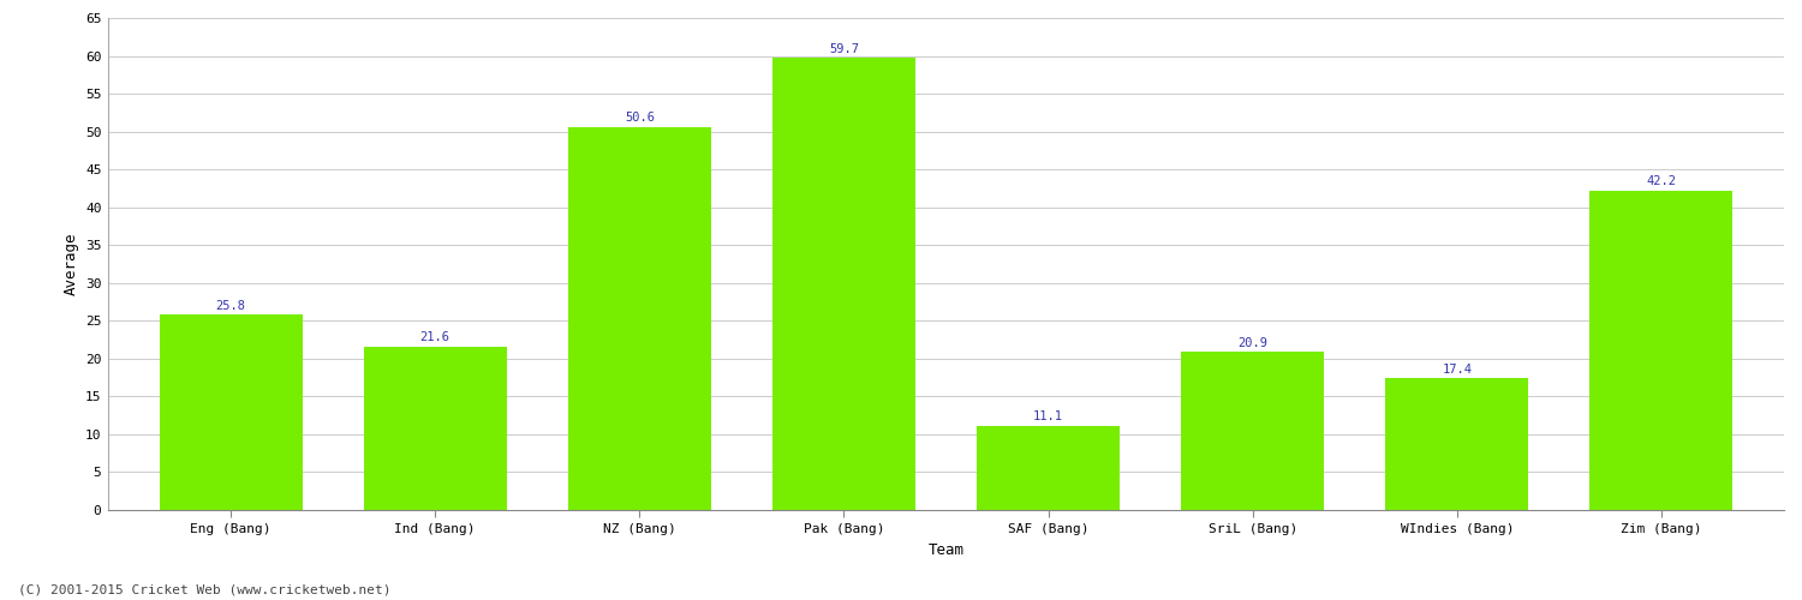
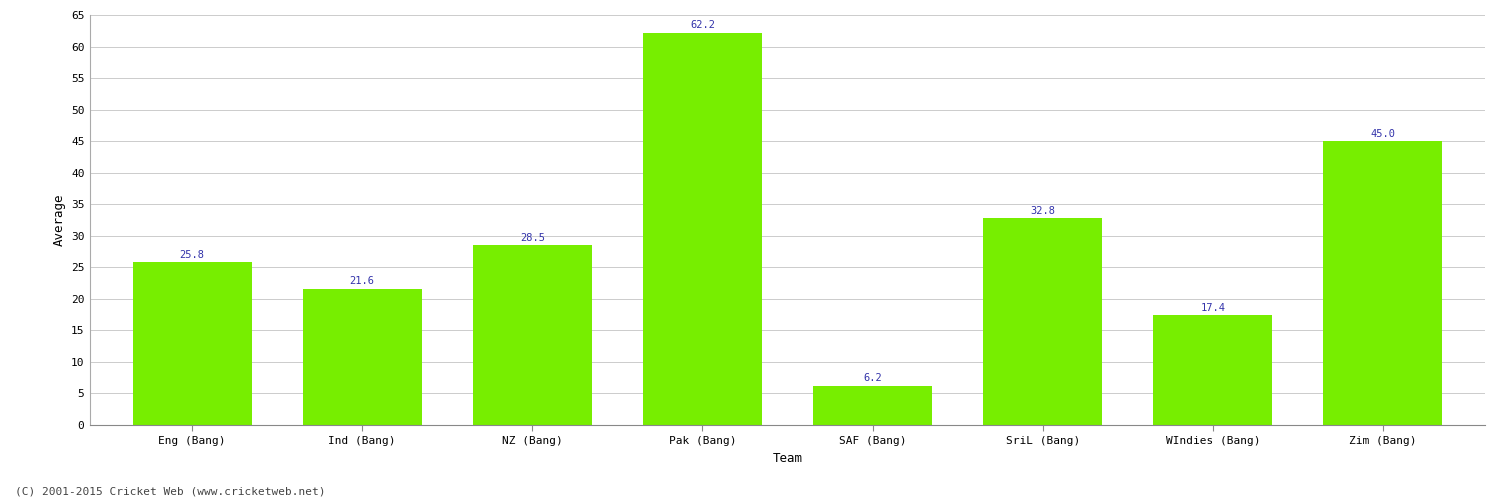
NZ (Bang): 50.6 -> 28.5
Pak (Bang): 59.7 -> 62.2
SAF (Bang): 11.1 -> 6.2
SriL (Bang): 20.9 -> 32.8
Zim (Bang): 42.2 -> 45.0
